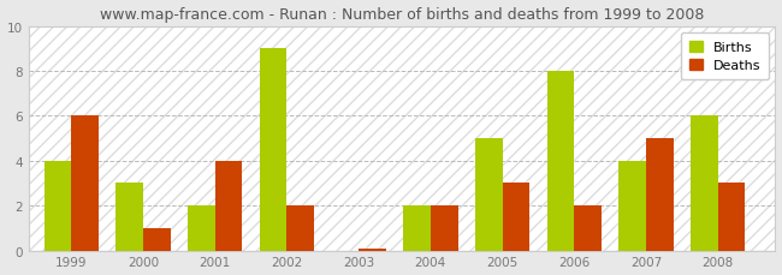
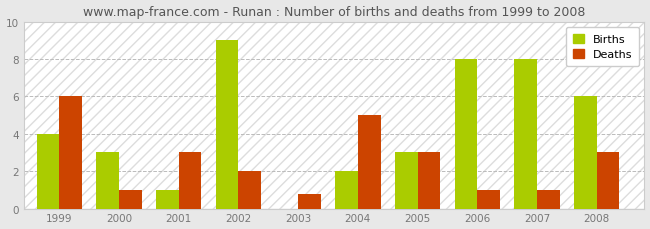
Births/2001: 2 -> 1
Deaths/2001: 4.0 -> 3.0
Deaths/2003: 0.1 -> 0.8
Deaths/2004: 2.0 -> 5.0
Births/2005: 5 -> 3
Deaths/2006: 2.0 -> 1.0
Births/2007: 4 -> 8
Deaths/2007: 5.0 -> 1.0
